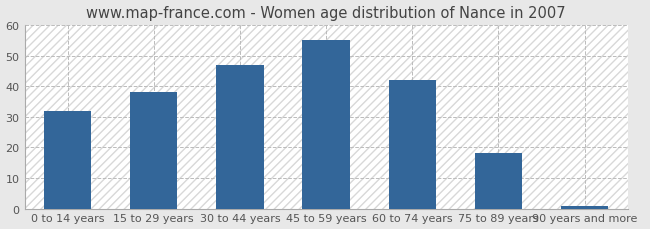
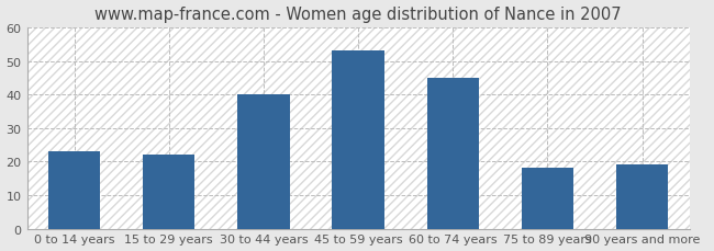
0 to 14 years: 32 -> 23
15 to 29 years: 38 -> 22
30 to 44 years: 47 -> 40
45 to 59 years: 55 -> 53
60 to 74 years: 42 -> 45
90 years and more: 1 -> 19
